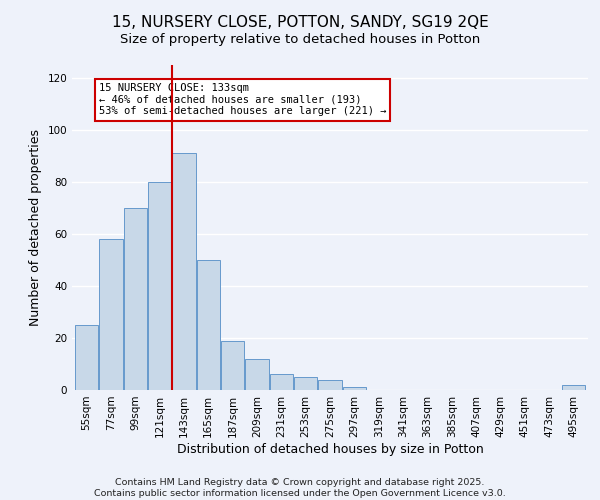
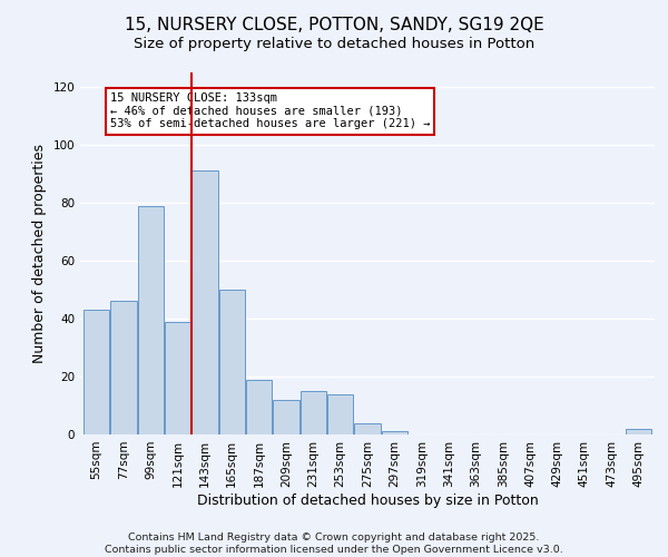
55sqm: 25 -> 43
77sqm: 58 -> 46
99sqm: 70 -> 79
121sqm: 80 -> 39
231sqm: 6 -> 15
253sqm: 5 -> 14
